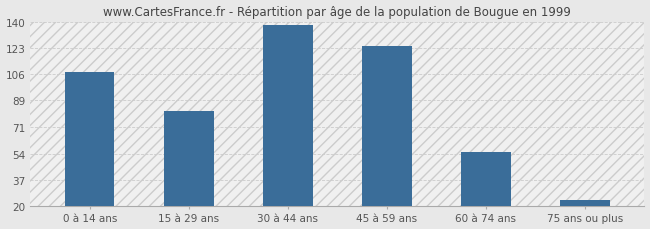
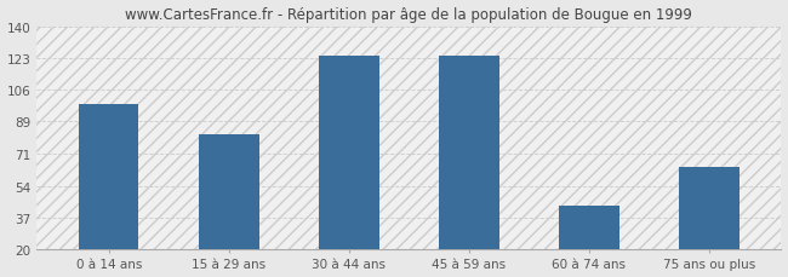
0 à 14 ans: 107 -> 98
30 à 44 ans: 138 -> 124
60 à 74 ans: 55 -> 43
75 ans ou plus: 24 -> 64
